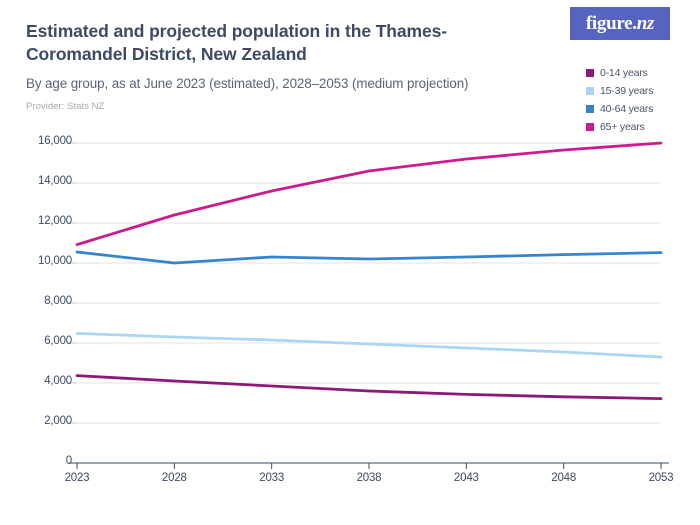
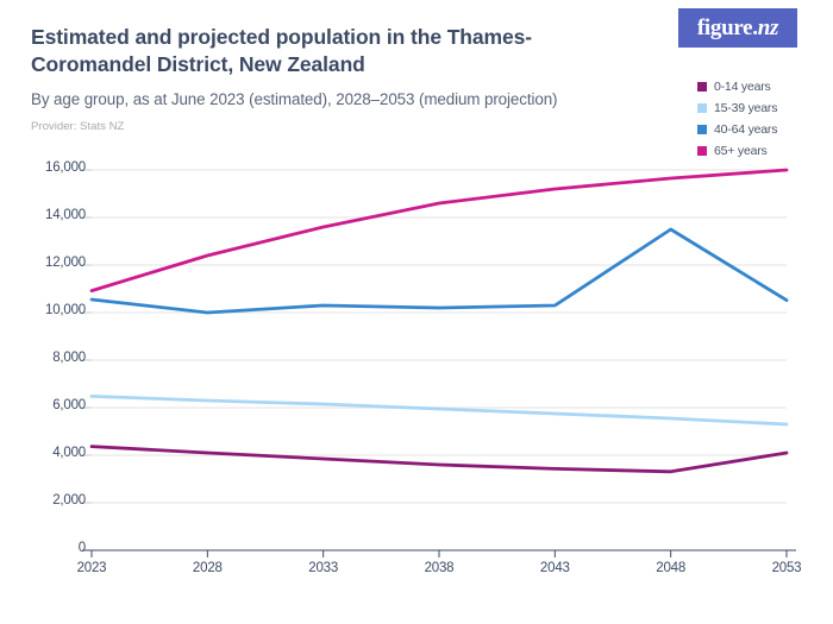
40-64 years/2048: 10400 -> 13500
0-14 years/2053: 3200 -> 4100
